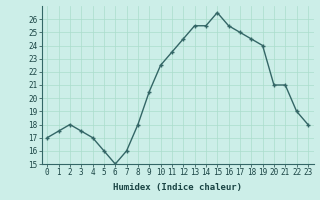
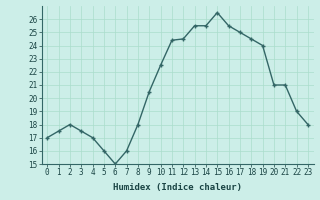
11: 23.5 -> 24.4
